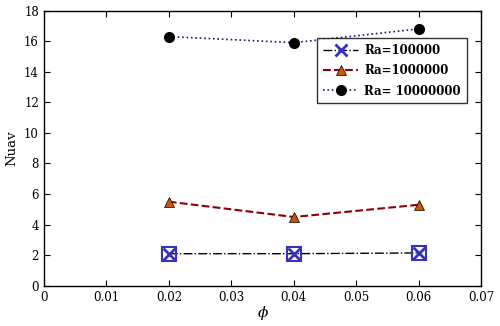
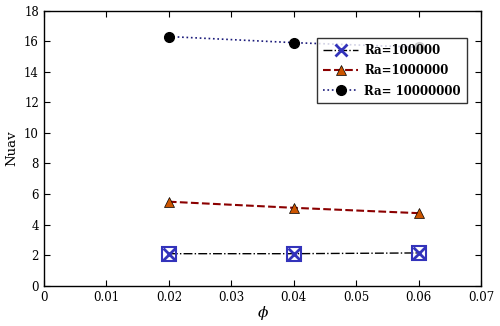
Ra=1000000/0.04: 4.5 -> 5.1
Ra=1000000/0.06: 5.3 -> 4.8
Ra= 10000000/0.06: 16.8 -> 15.6
